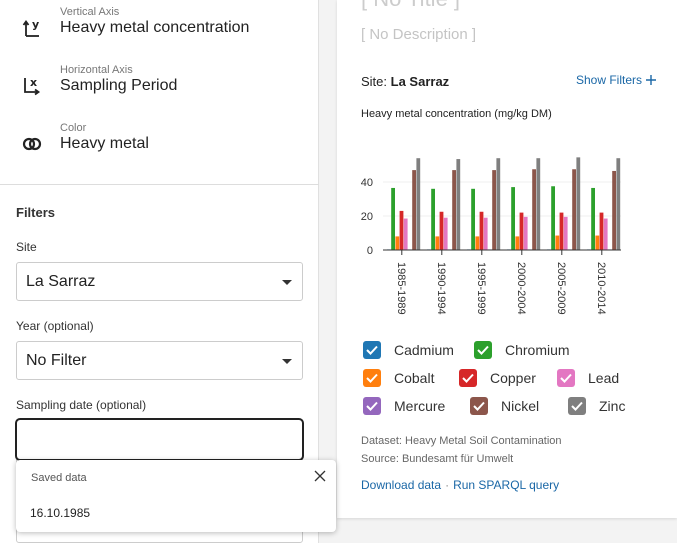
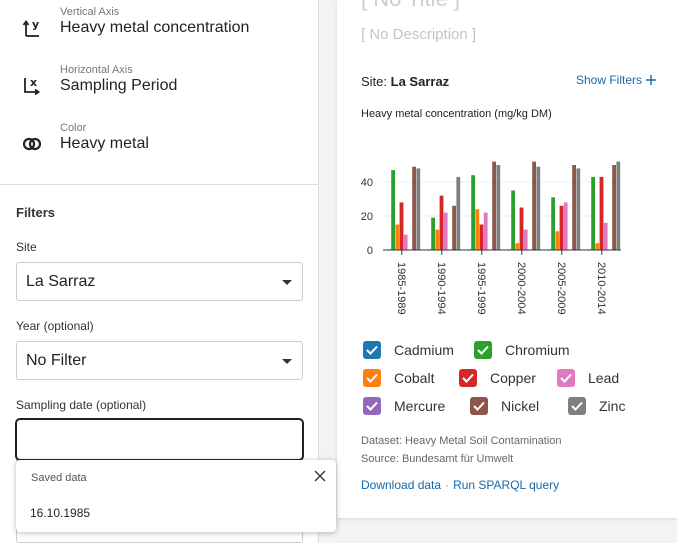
Chromium/1985-1989: 36 -> 47
Cobalt/1985-1989: 8 -> 15
Copper/1985-1989: 23 -> 28
Lead/1985-1989: 18 -> 9
Nickel/1985-1989: 47 -> 49
Zinc/1985-1989: 54 -> 48
Chromium/1990-1994: 36 -> 19
Cobalt/1990-1994: 8 -> 12
Copper/1990-1994: 22 -> 32
Lead/1990-1994: 19 -> 22
Nickel/1990-1994: 47 -> 26
Zinc/1990-1994: 54 -> 43
Chromium/1995-1999: 36 -> 44
Cobalt/1995-1999: 8 -> 24
Copper/1995-1999: 22 -> 15
Lead/1995-1999: 19 -> 22
Nickel/1995-1999: 47 -> 52
Zinc/1995-1999: 54 -> 50
Chromium/2000-2004: 37 -> 35
Cobalt/2000-2004: 8 -> 4
Copper/2000-2004: 22 -> 25
Lead/2000-2004: 20 -> 12
Nickel/2000-2004: 48 -> 52
Zinc/2000-2004: 54 -> 49
Chromium/2005-2009: 38 -> 31
Cobalt/2005-2009: 8 -> 11
Copper/2005-2009: 22 -> 26
Lead/2005-2009: 20 -> 28
Nickel/2005-2009: 48 -> 50
Zinc/2005-2009: 54 -> 48
Chromium/2010-2014: 36 -> 43
Cobalt/2010-2014: 8 -> 4
Copper/2010-2014: 22 -> 43
Lead/2010-2014: 18 -> 16
Nickel/2010-2014: 46 -> 50
Zinc/2010-2014: 54 -> 52
